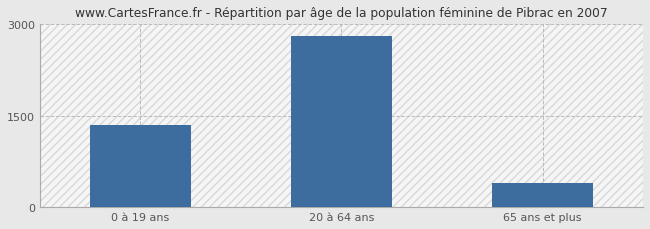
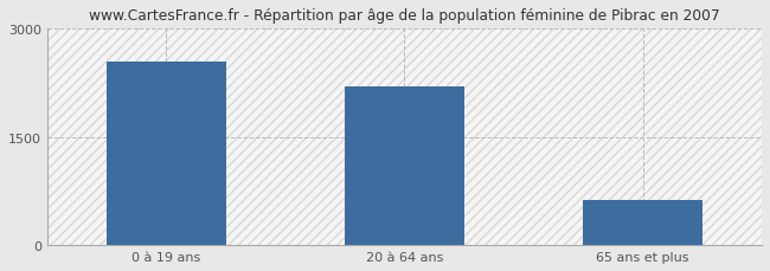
0 à 19 ans: 1350 -> 2540
20 à 64 ans: 2800 -> 2200
65 ans et plus: 400 -> 620
